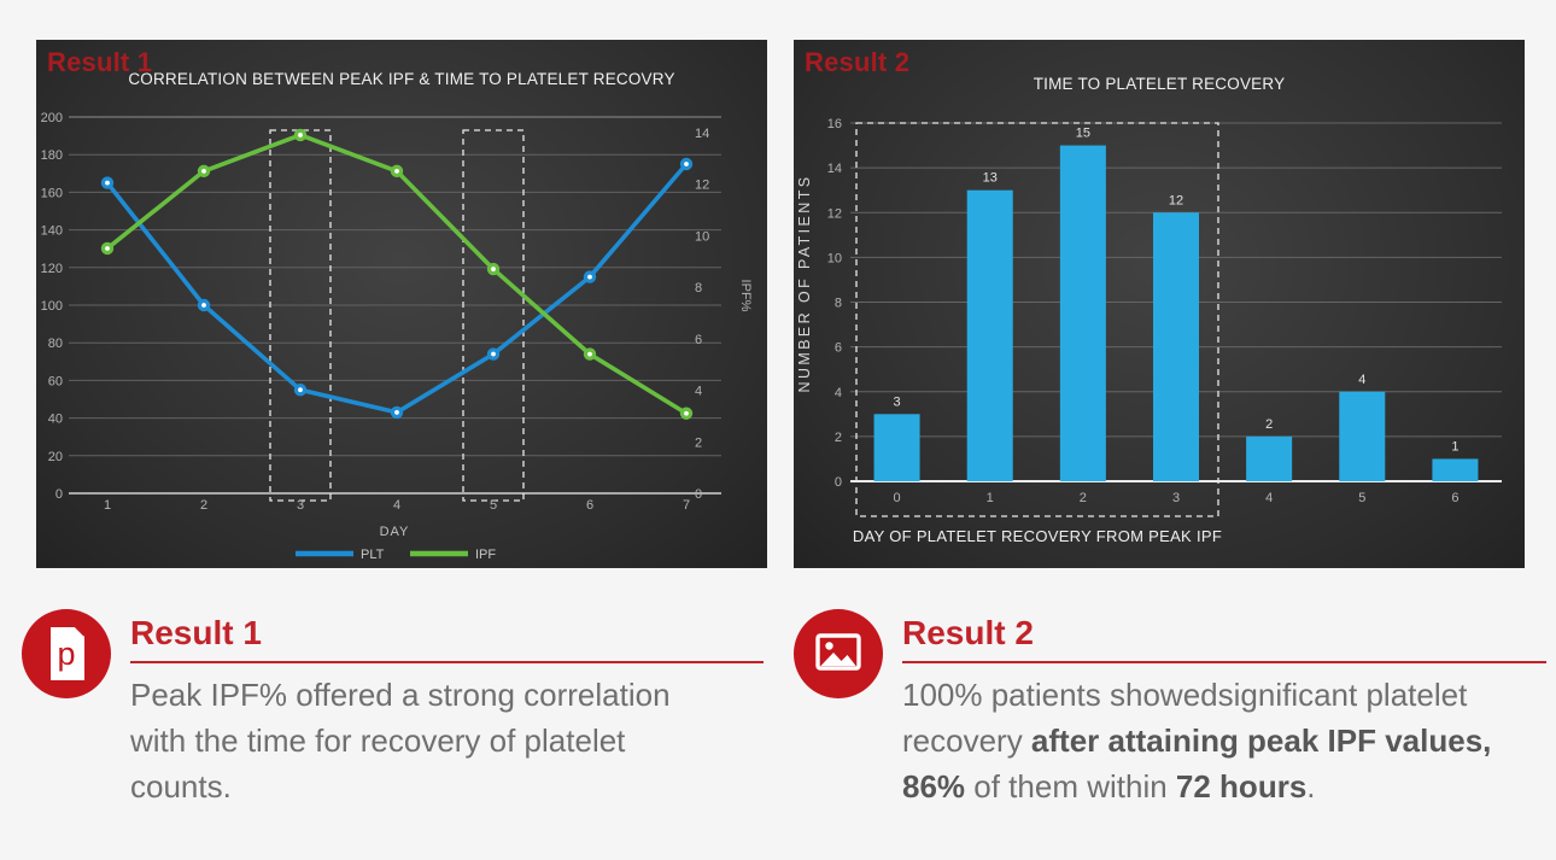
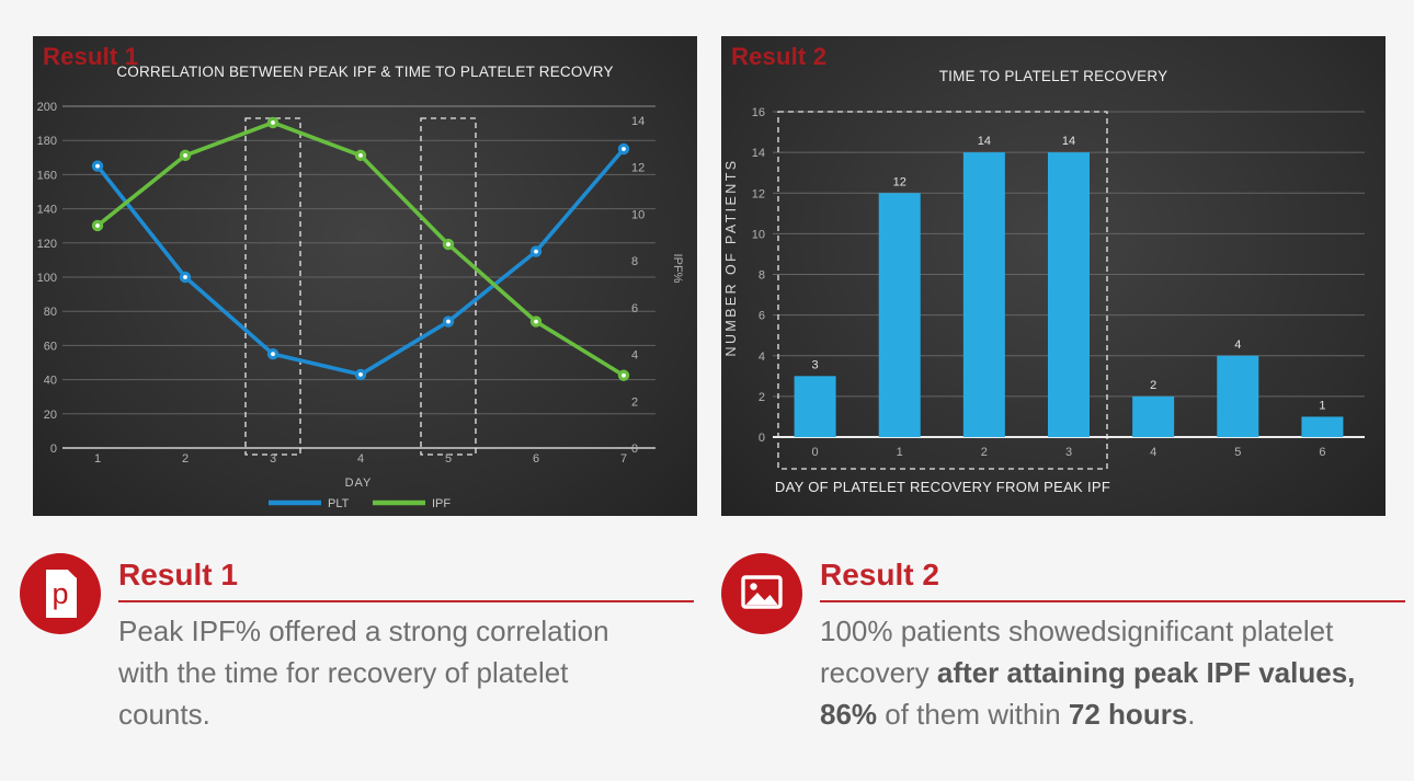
TIME TO PLATELET RECOVERY/1: 13 -> 12
TIME TO PLATELET RECOVERY/2: 15 -> 14
TIME TO PLATELET RECOVERY/3: 12 -> 14
